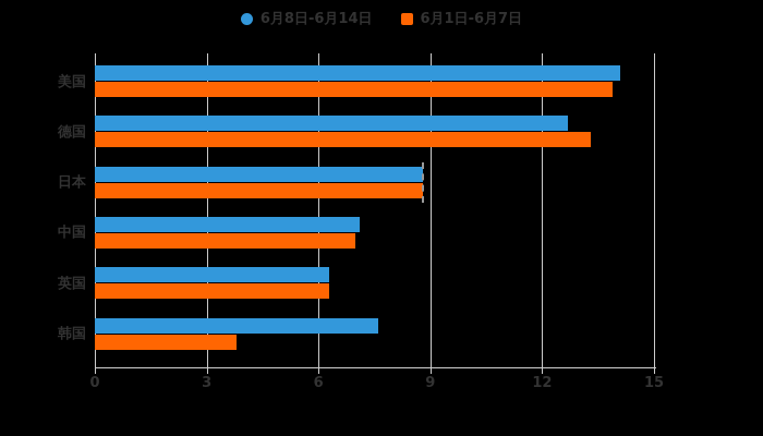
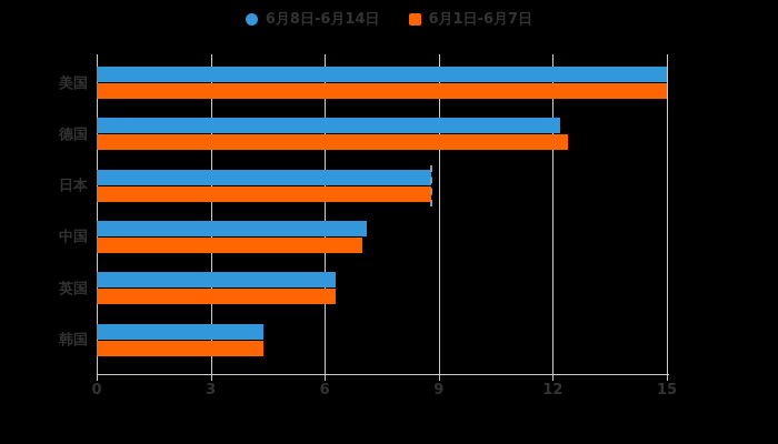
6月8日-6月14日/美国: 14.1 -> 15.0
6月1日-6月7日/美国: 13.9 -> 15.0
6月8日-6月14日/德国: 12.7 -> 12.2
6月1日-6月7日/德国: 13.3 -> 12.4
6月8日-6月14日/韩国: 7.6 -> 4.4
6月1日-6月7日/韩国: 3.8 -> 4.4
